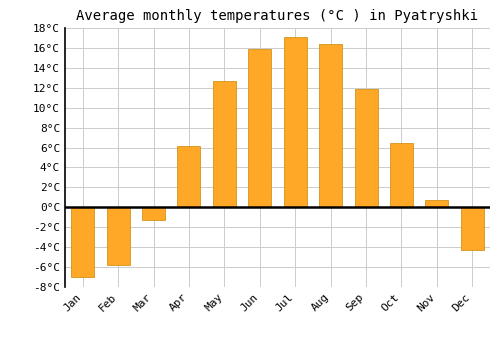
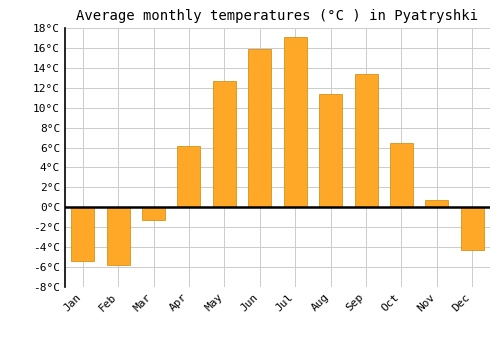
Jan: -7.0°C -> -5.4°C
Aug: 16.4°C -> 11.4°C
Sep: 11.9°C -> 13.4°C
